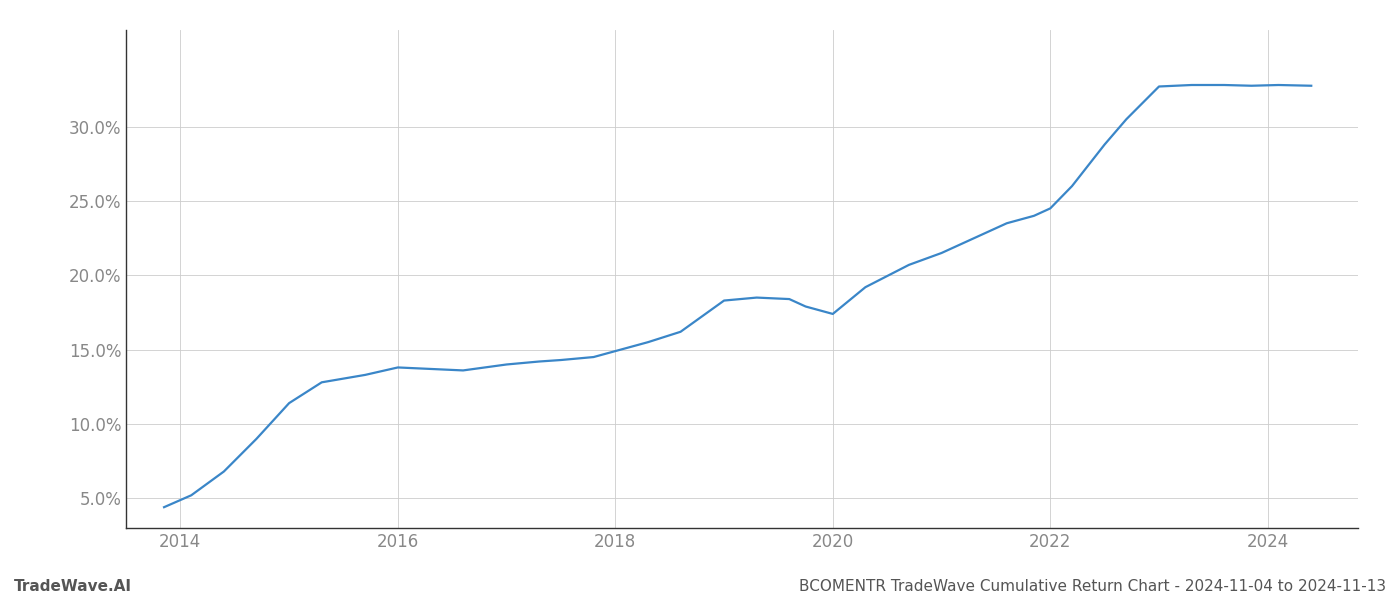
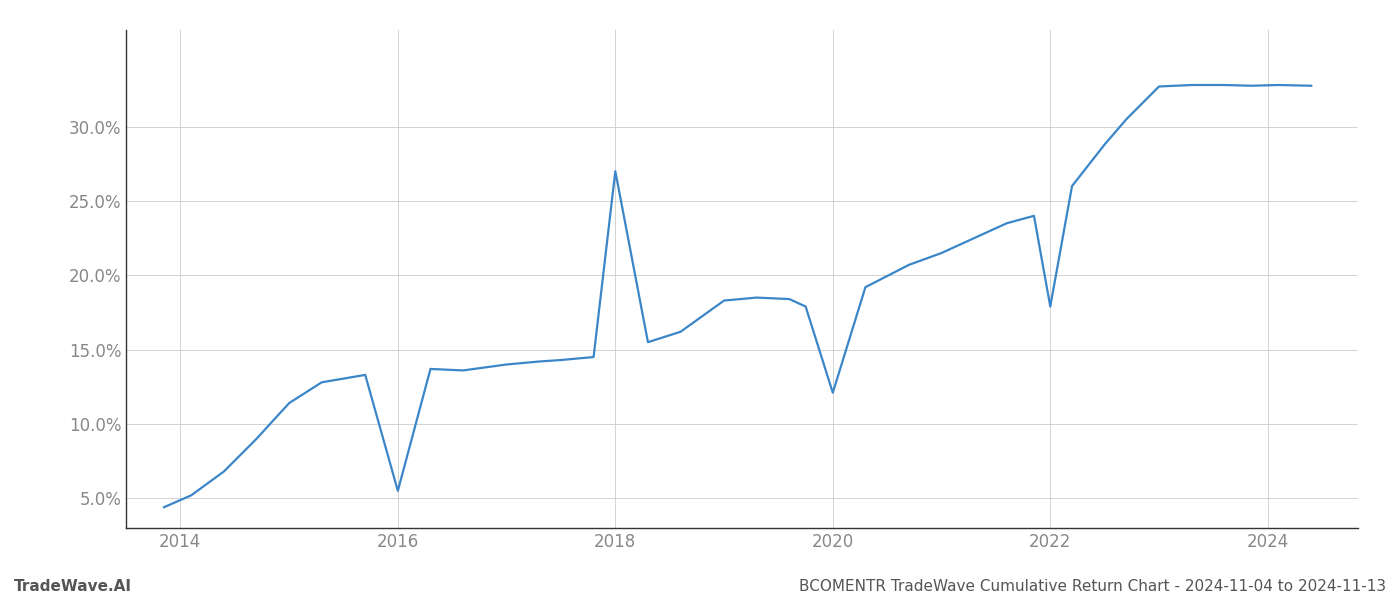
2016: 13.8% -> 5.5%
2018: 14.9% -> 27.0%
2020: 17.4% -> 12.1%
2022: 24.5% -> 17.9%
